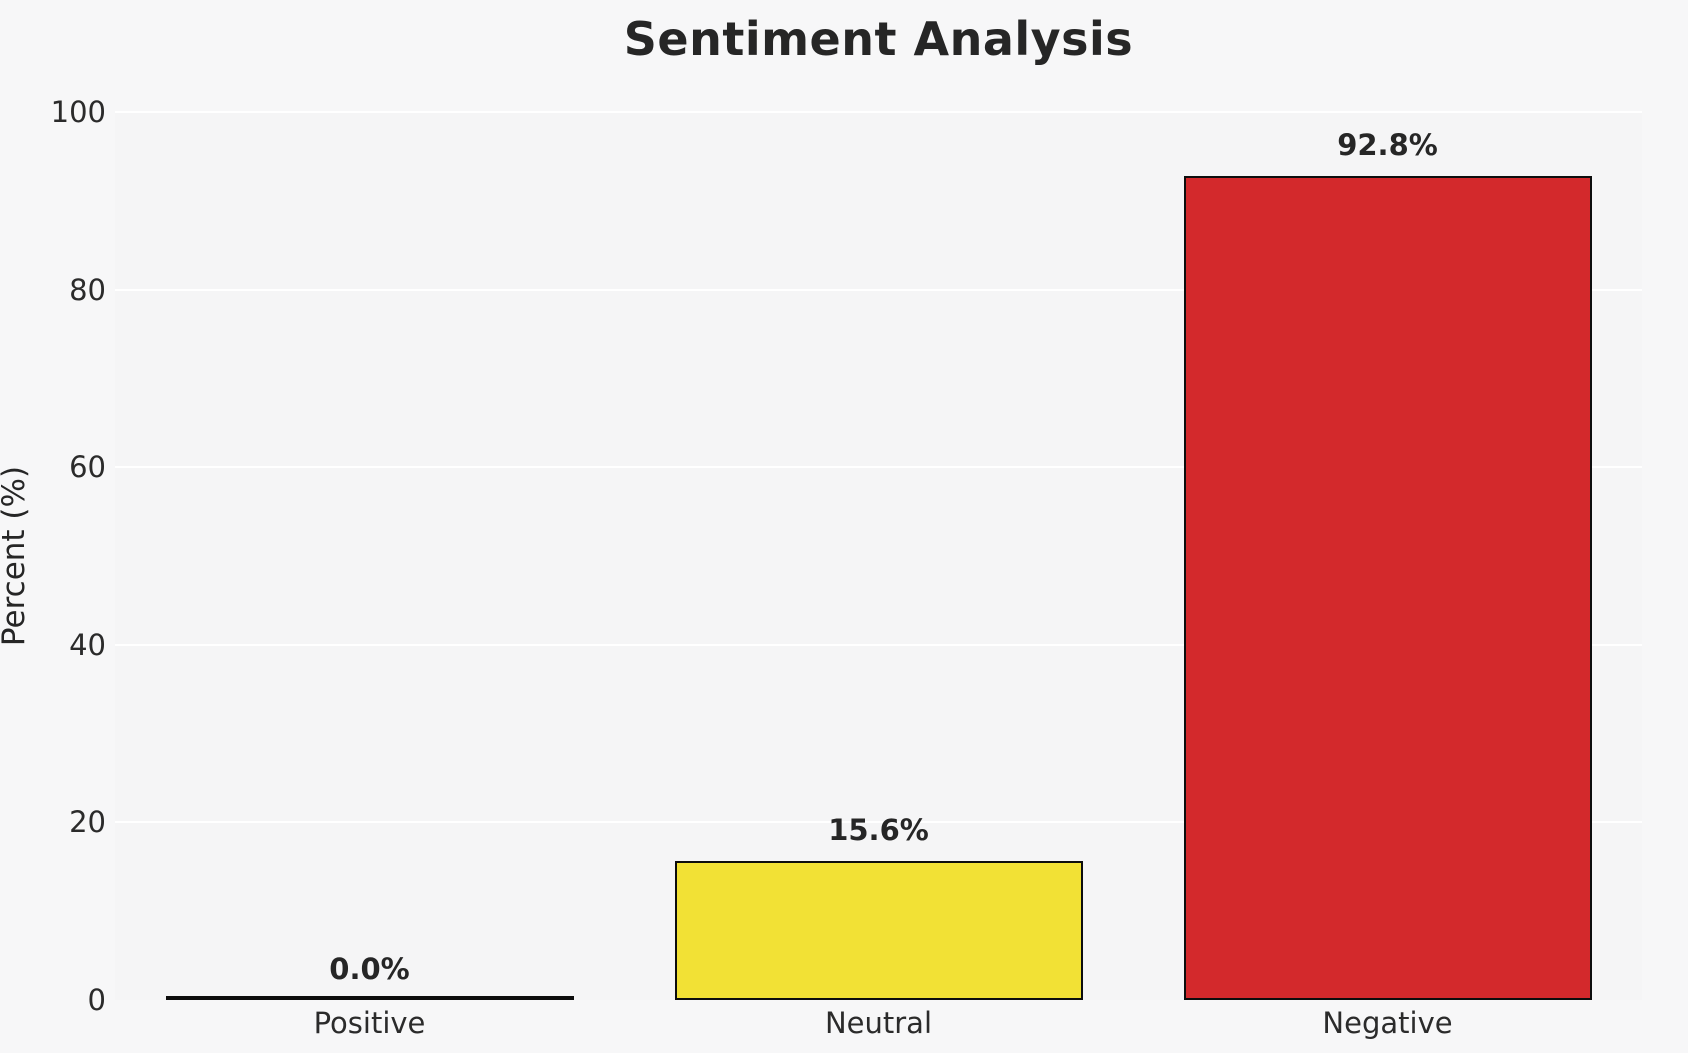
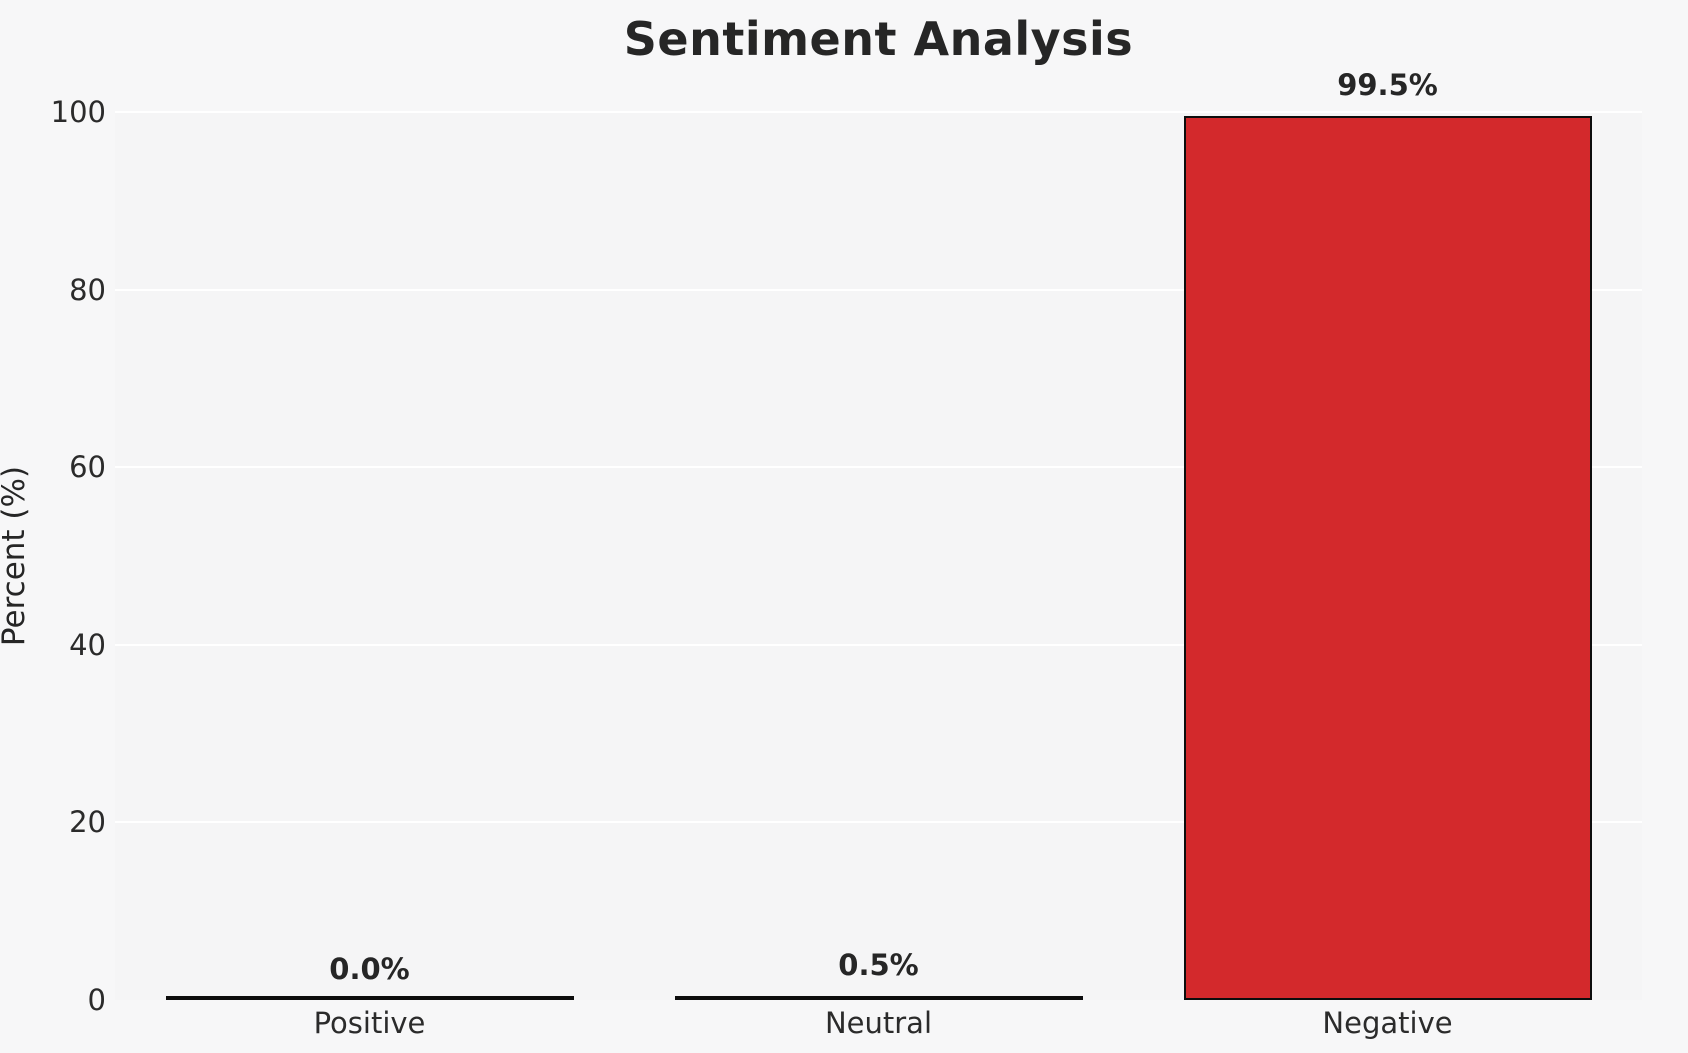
Neutral: 15.6% -> 0.5%
Negative: 92.8% -> 99.5%
